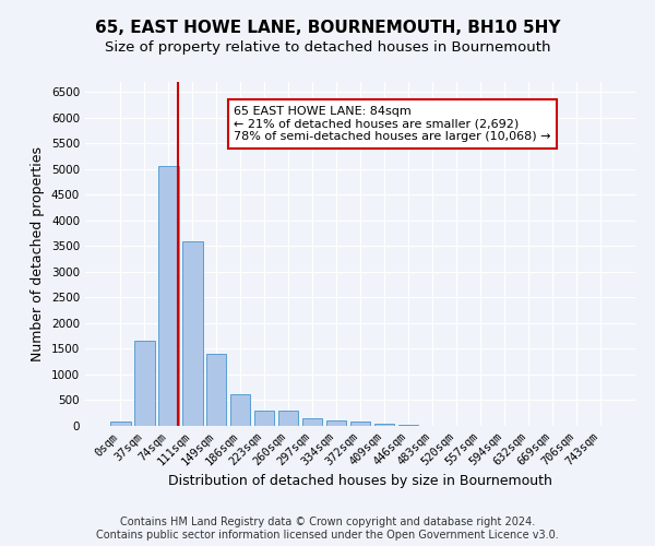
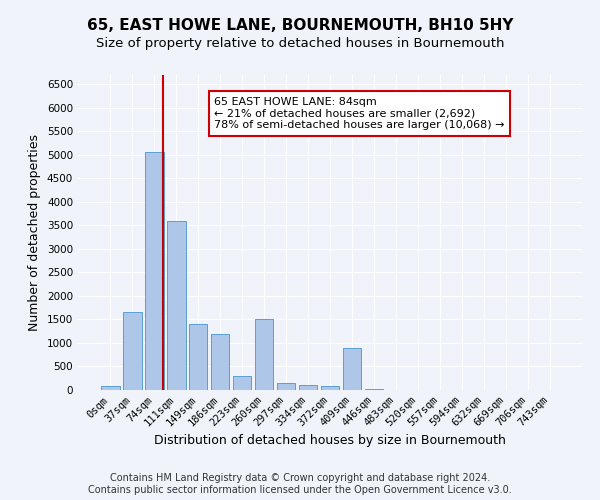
186sqm: 610 -> 1200
260sqm: 290 -> 1500
409sqm: 50 -> 900
